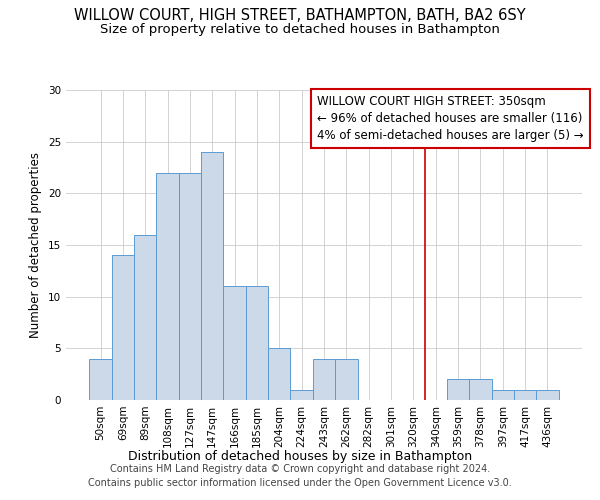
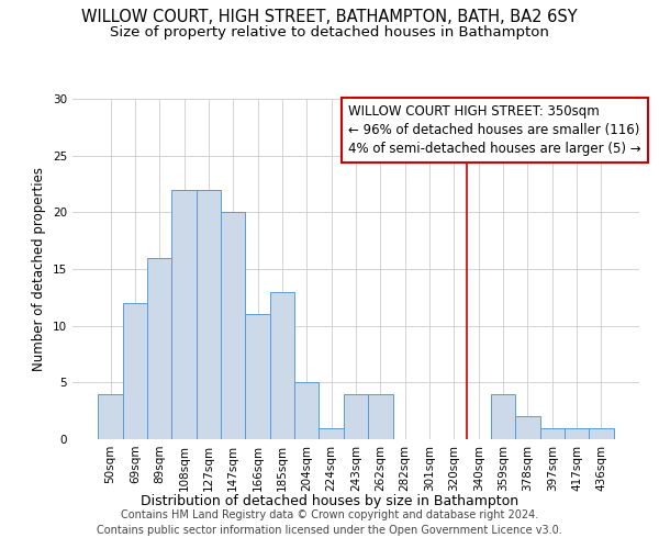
69sqm: 14 -> 12
147sqm: 24 -> 20
185sqm: 11 -> 13
359sqm: 2 -> 4
